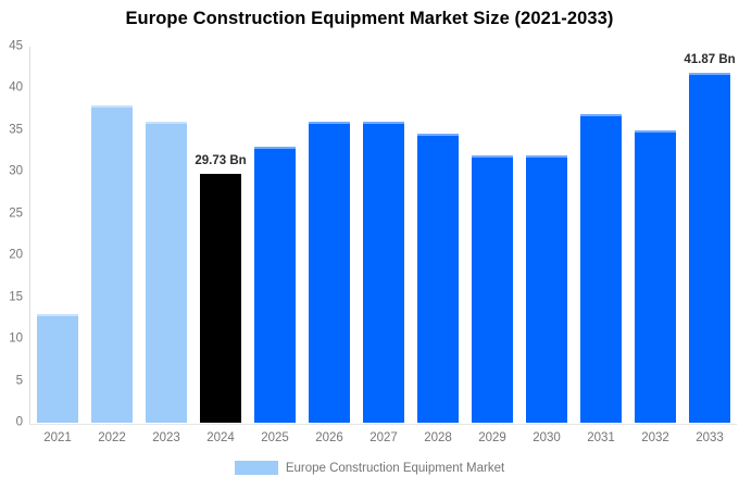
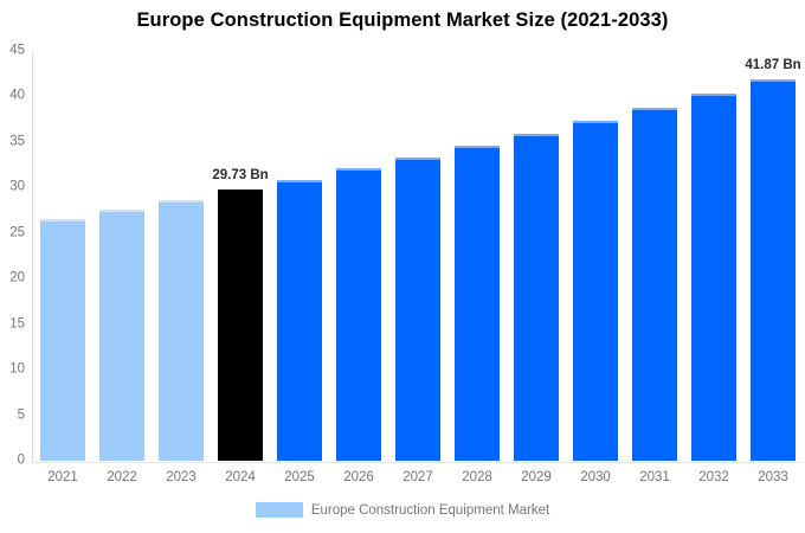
2021: 13 -> 27
2022: 38 -> 28
2023: 36 -> 29
2025: 33 -> 31
2026: 36 -> 32
2027: 36 -> 33
2029: 32 -> 36
2030: 32 -> 37
2031: 37 -> 39
2032: 35 -> 40
